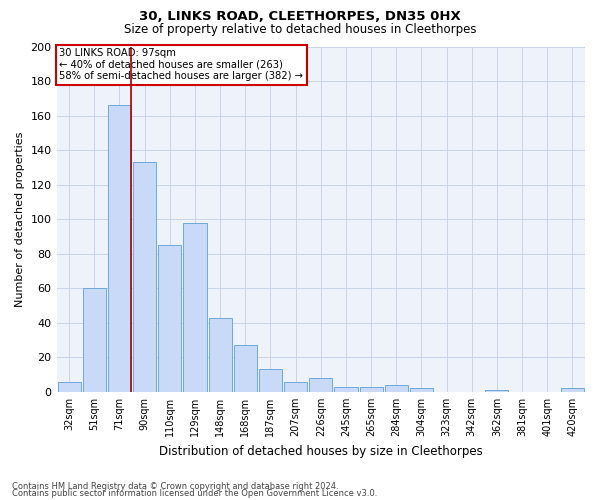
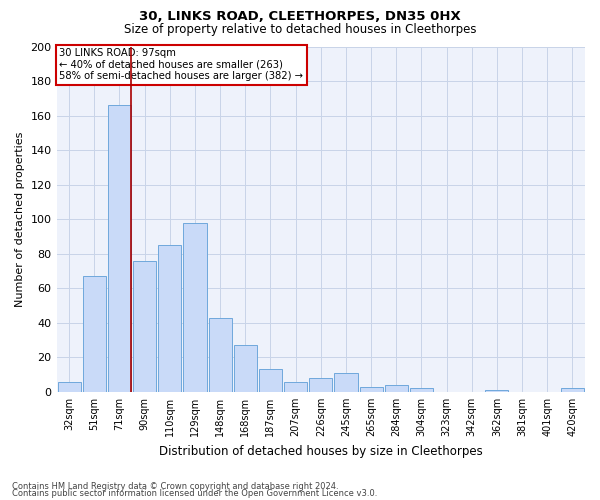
51sqm: 60 -> 67
90sqm: 133 -> 76
245sqm: 3 -> 11
